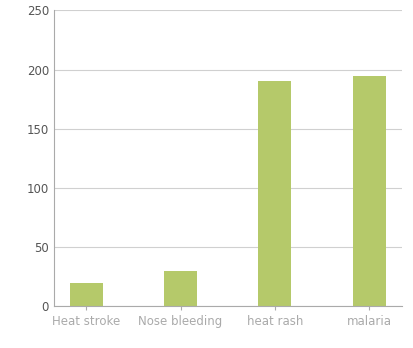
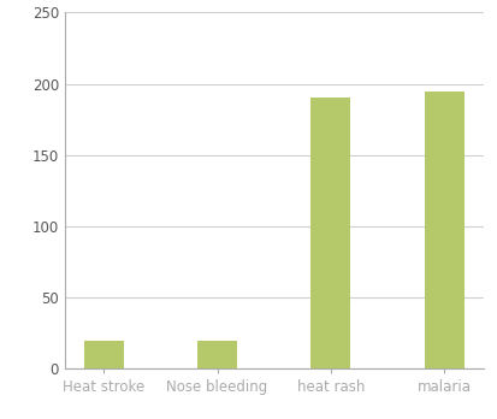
Nose bleeding: 30 -> 20
